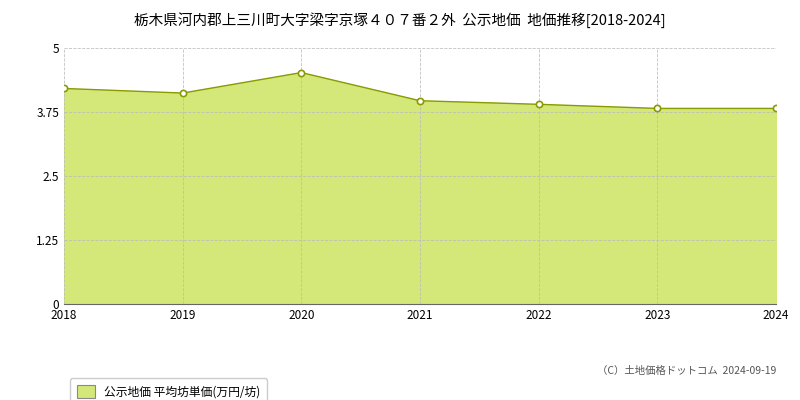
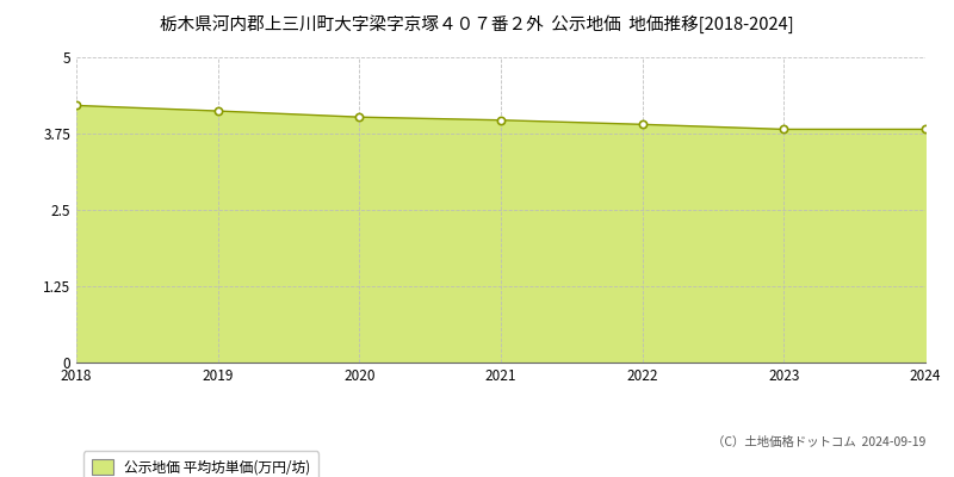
2020: 4.52 -> 4.02
